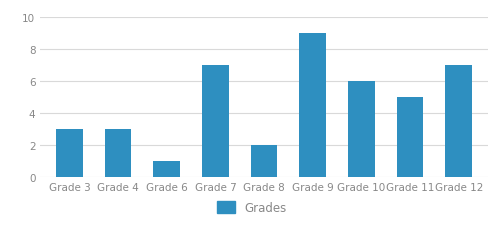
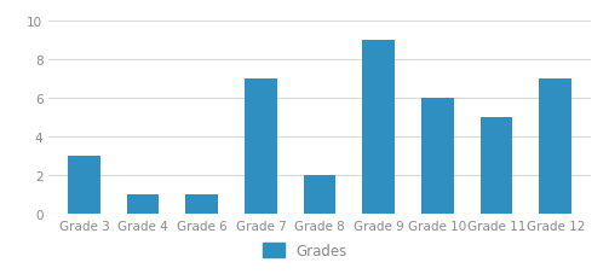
Grade 4: 3 -> 1
